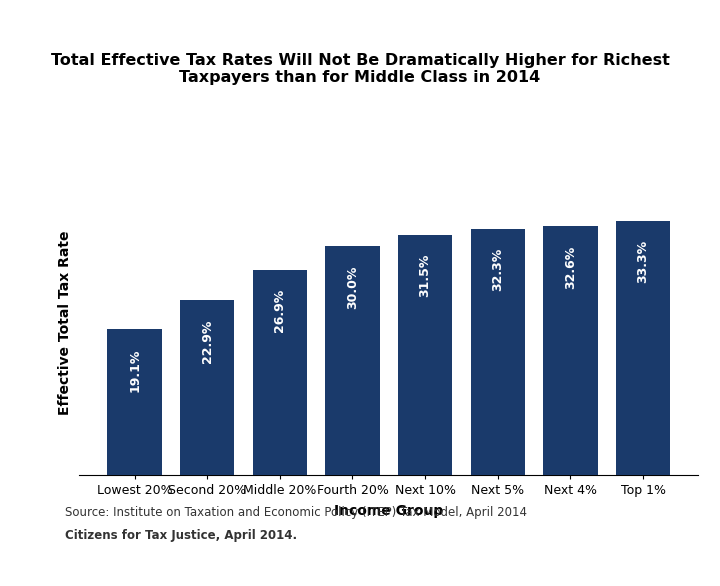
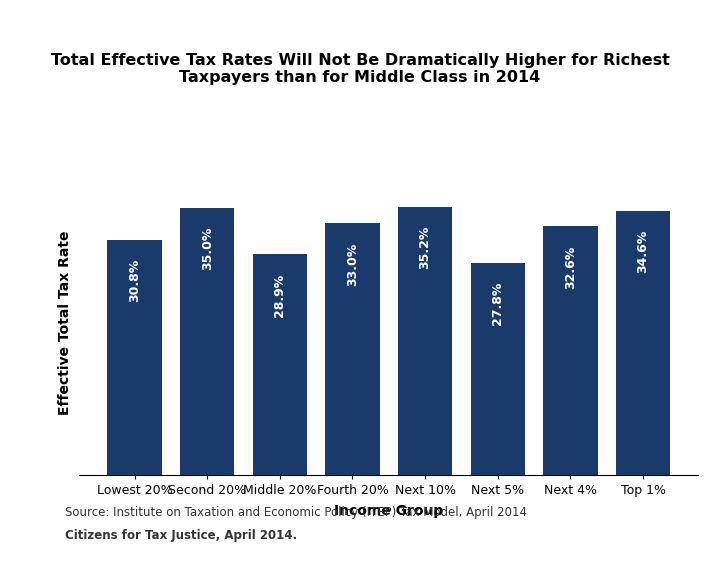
Lowest 20%: 19.1% -> 30.8%
Second 20%: 22.9% -> 35.0%
Middle 20%: 26.9% -> 28.9%
Fourth 20%: 30.0% -> 33.0%
Next 10%: 31.5% -> 35.2%
Next 5%: 32.3% -> 27.8%
Top 1%: 33.3% -> 34.6%
